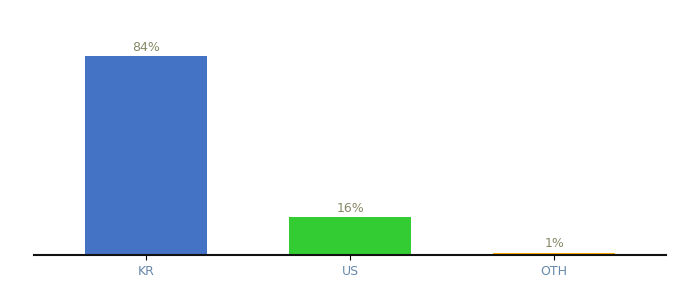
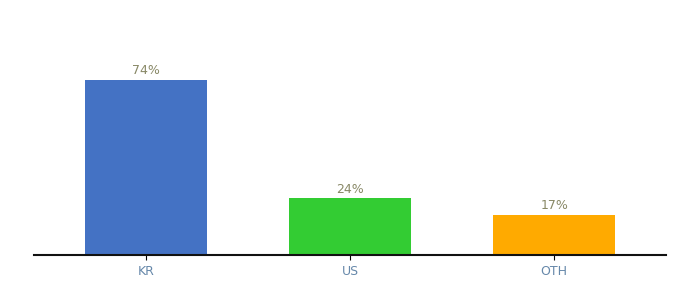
KR: 84% -> 74%
US: 16% -> 24%
OTH: 1% -> 17%
